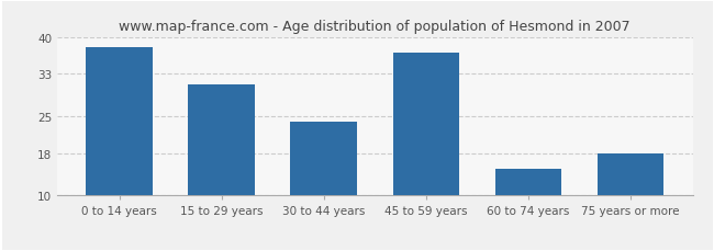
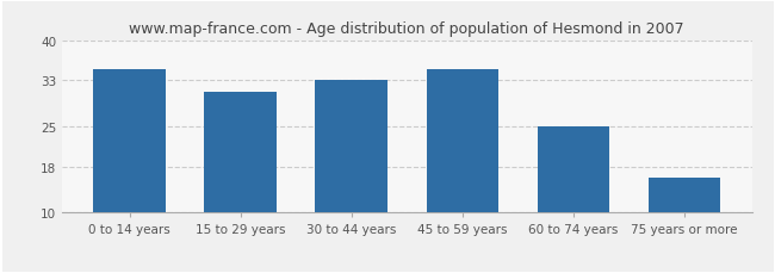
0 to 14 years: 38 -> 35
30 to 44 years: 24 -> 33
45 to 59 years: 37 -> 35
60 to 74 years: 15 -> 25
75 years or more: 18 -> 16
